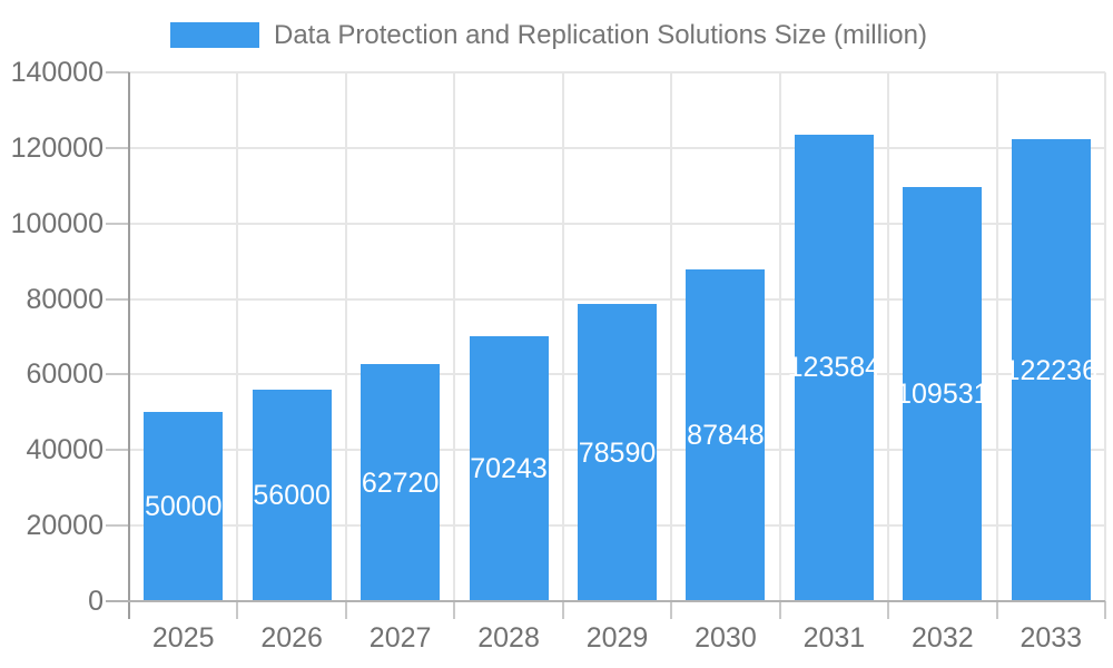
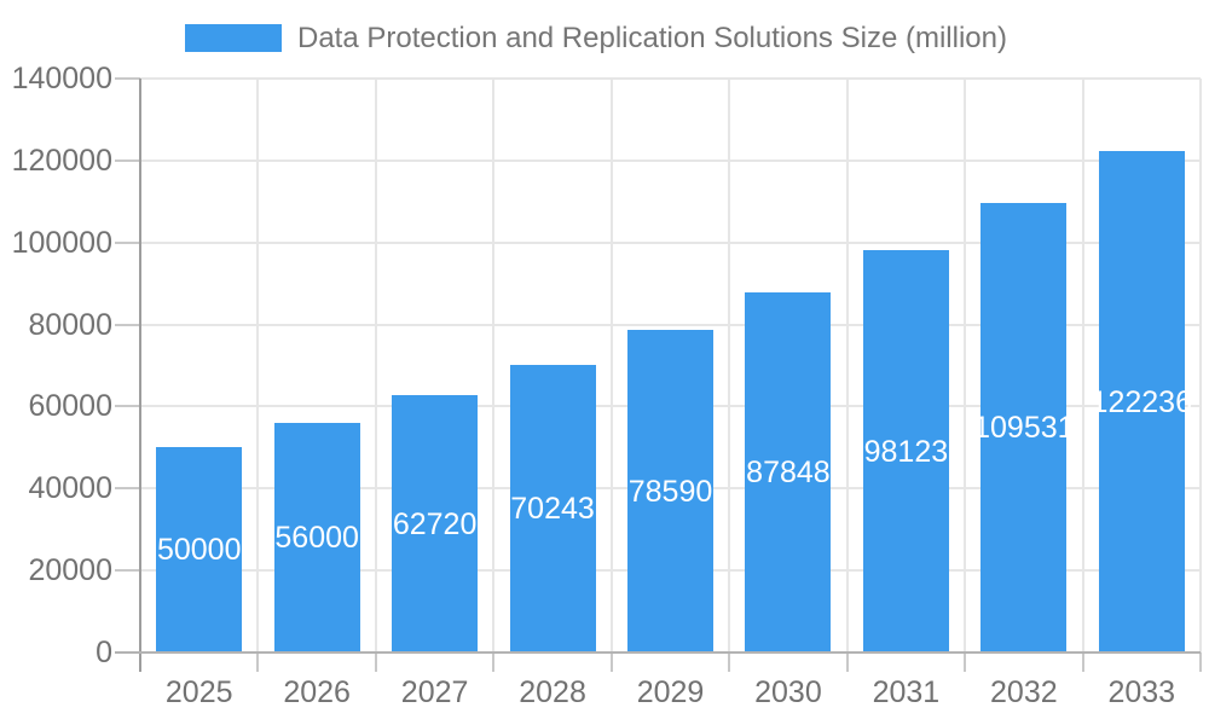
2031: 123584 -> 98123
